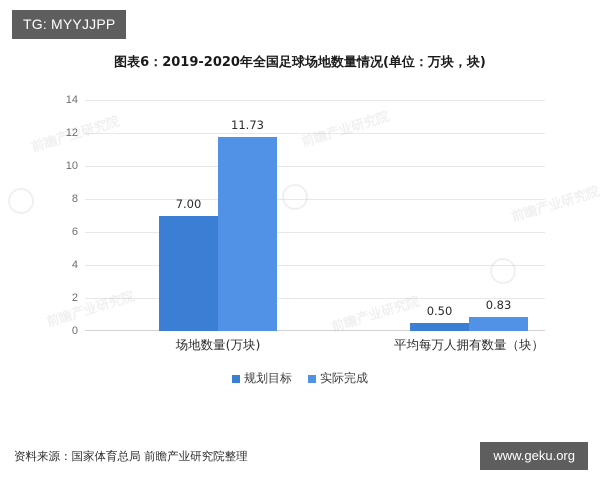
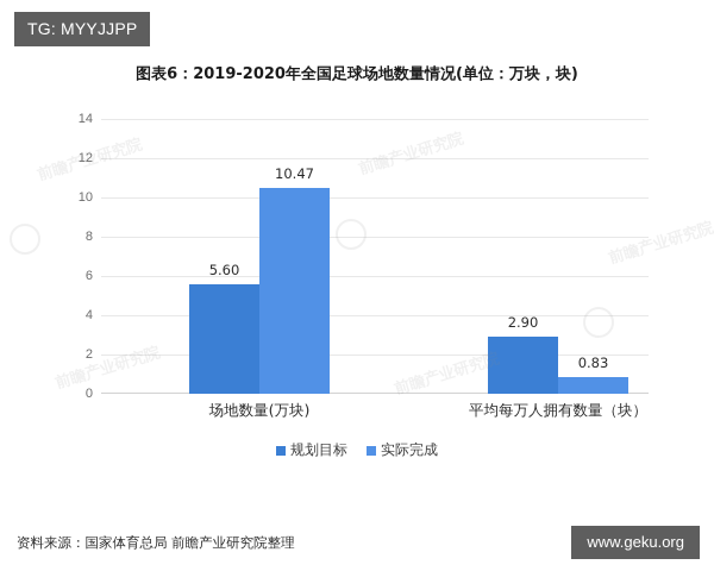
规划目标/场地数量(万块): 7.00 -> 5.60
实际完成/场地数量(万块): 11.73 -> 10.47
规划目标/平均每万人拥有数量（块）: 0.50 -> 2.90
